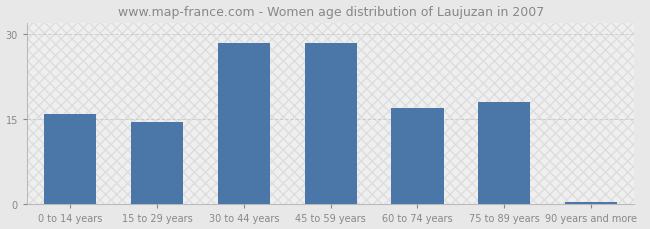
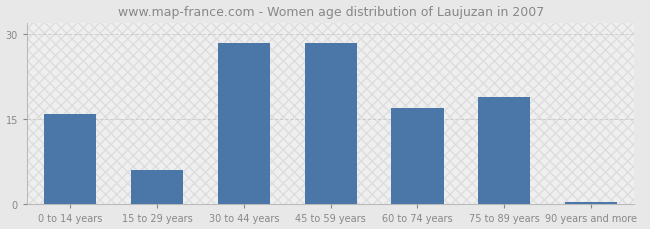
15 to 29 years: 14.5 -> 6.0
75 to 89 years: 18.0 -> 19.0
